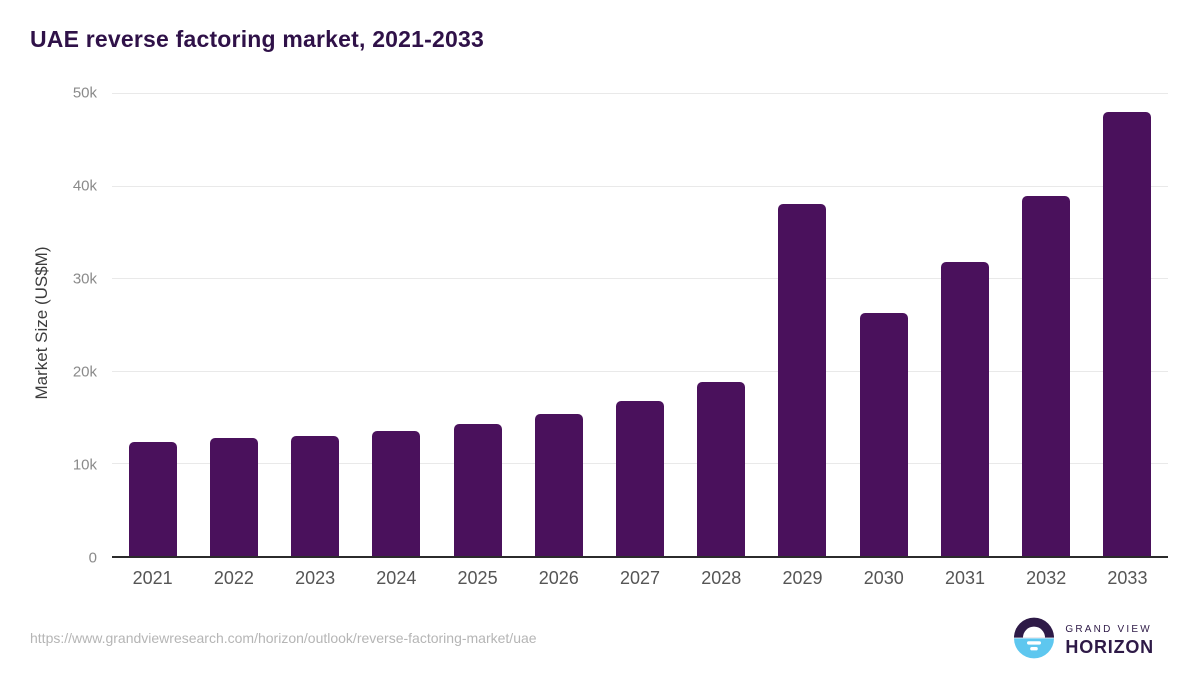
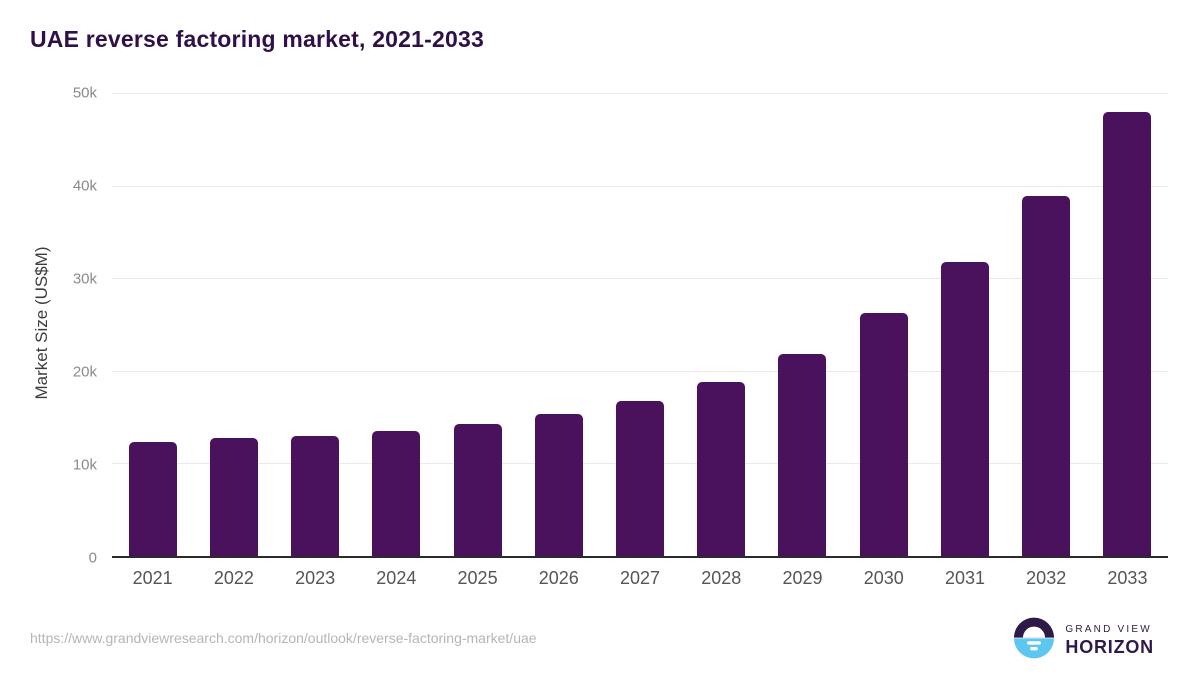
2029: 38k -> 22k
